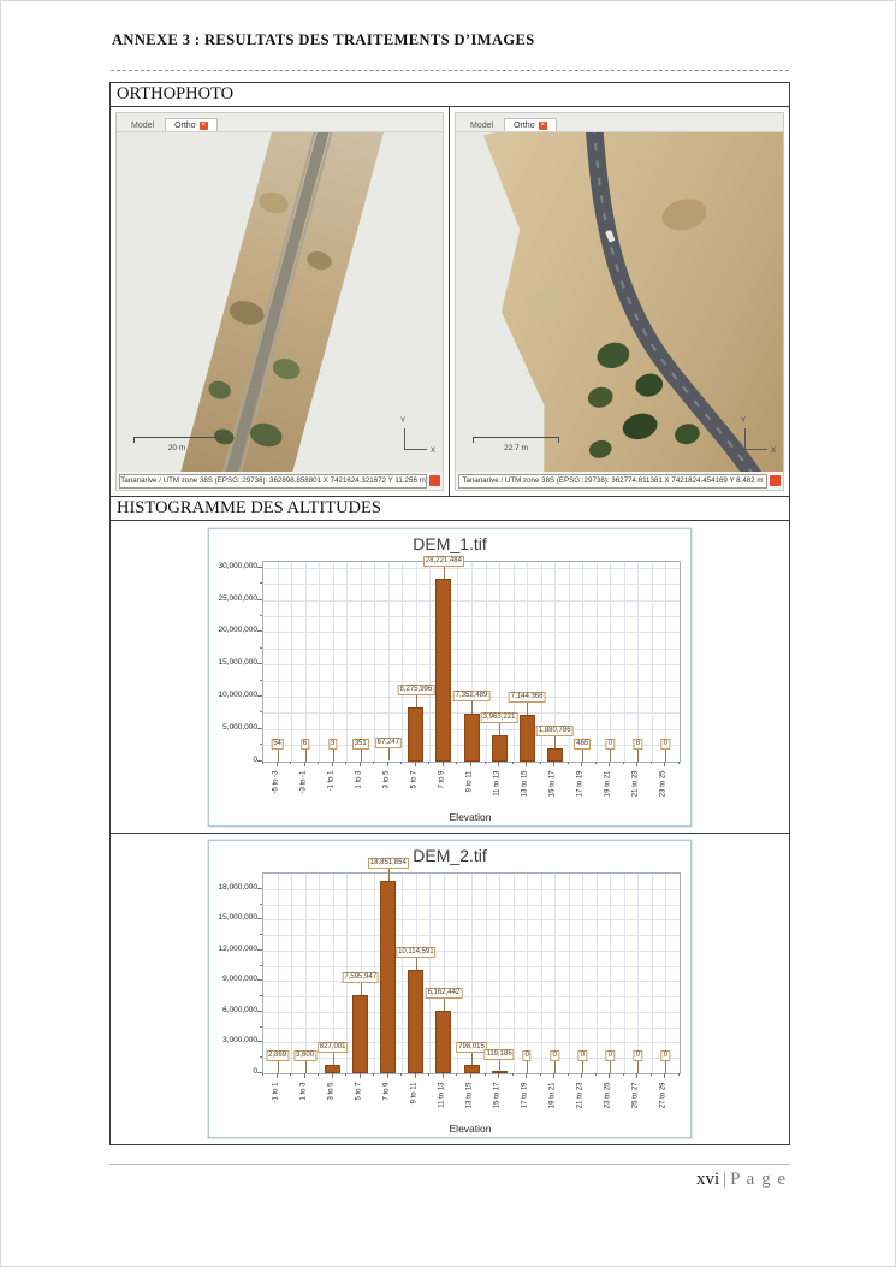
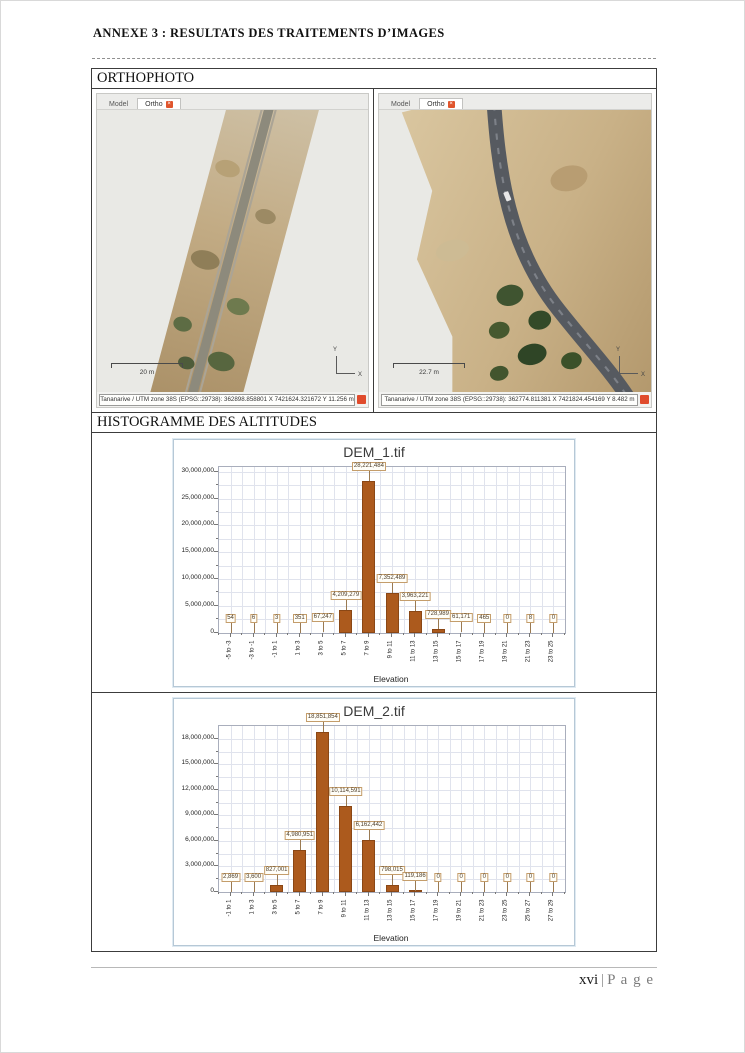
DEM_1.tif/5 to 7: 8,275,996 -> 4,209,279
DEM_1.tif/13 to 15: 7,144,368 -> 728,989
DEM_1.tif/15 to 17: 1,880,786 -> 61,171
DEM_2.tif/5 to 7: 7,595,947 -> 4,980,951
